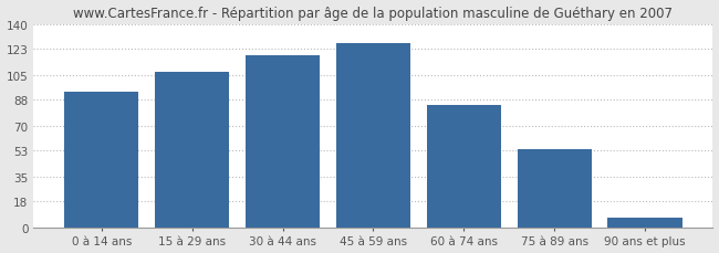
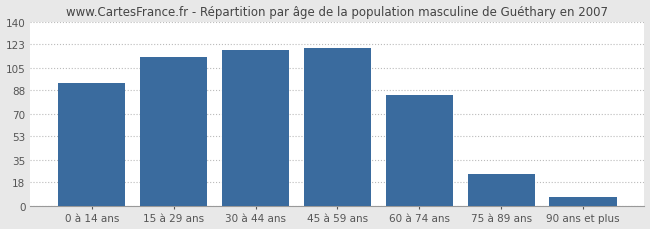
15 à 29 ans: 107 -> 113
45 à 59 ans: 127 -> 120
75 à 89 ans: 54 -> 24
